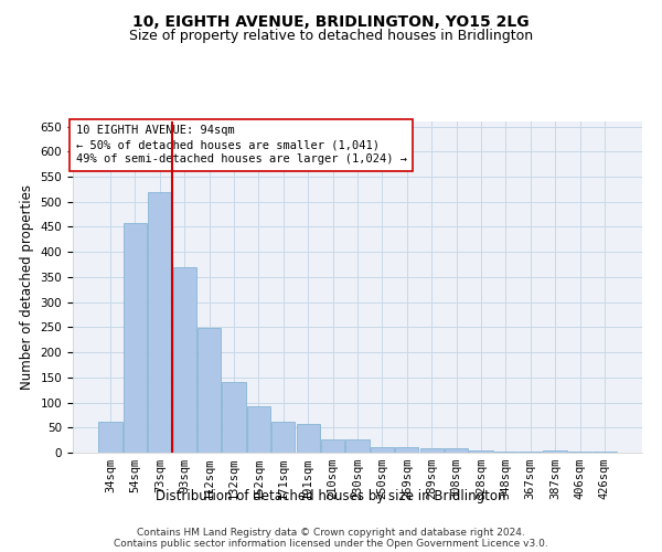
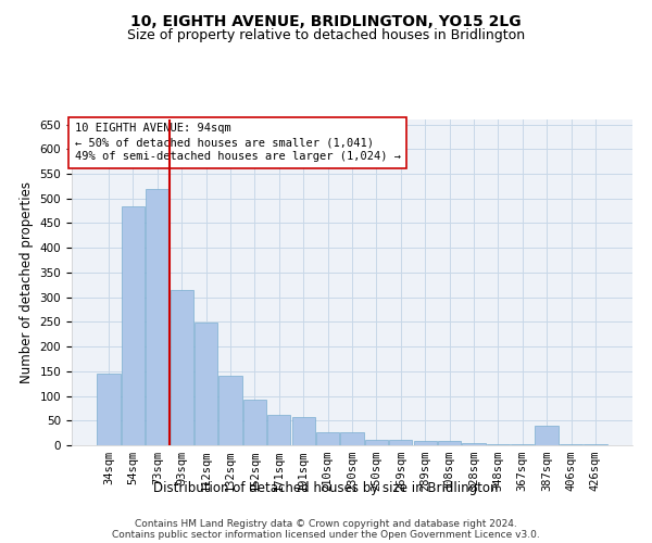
34sqm: 62 -> 145
54sqm: 458 -> 485
93sqm: 370 -> 315
387sqm: 5 -> 40
